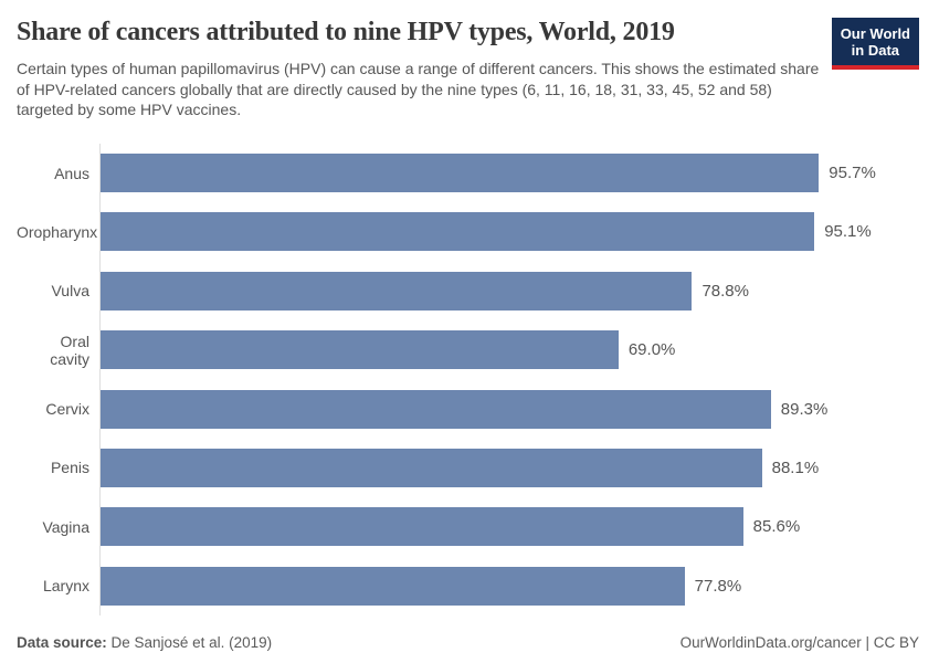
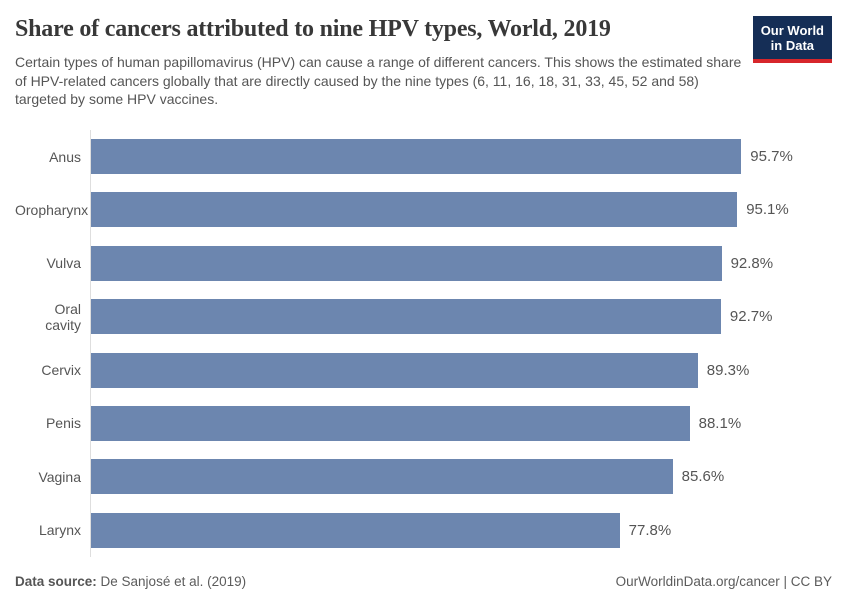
Vulva: 78.8% -> 92.8%
Oral cavity: 69.0% -> 92.7%
